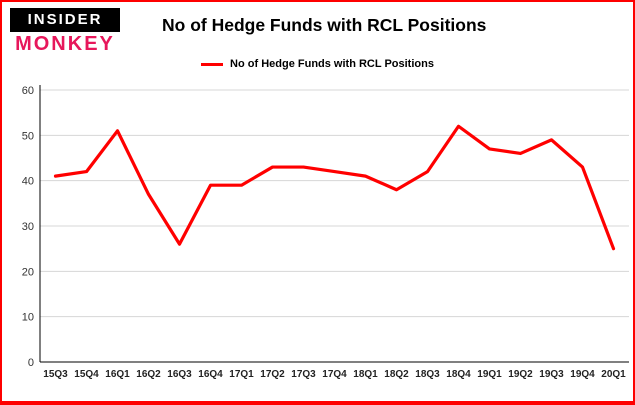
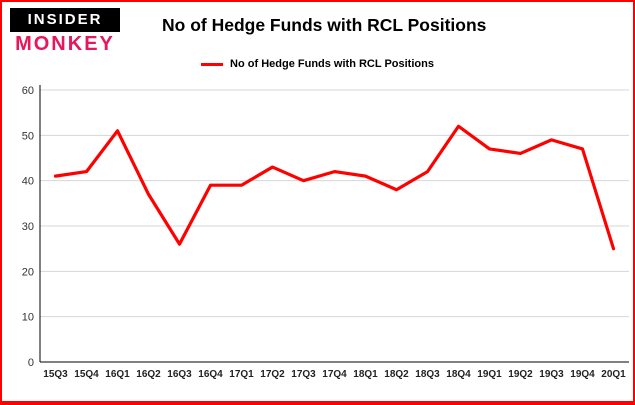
17Q3: 43 -> 40
19Q4: 43 -> 47
